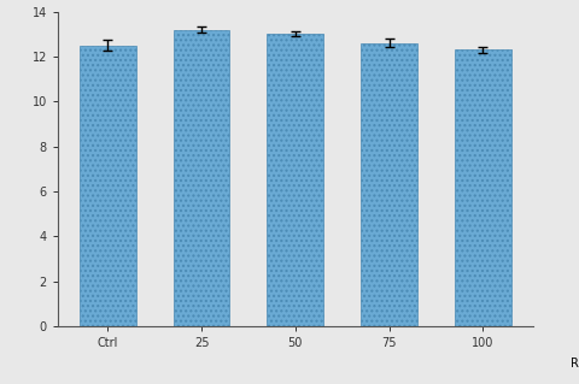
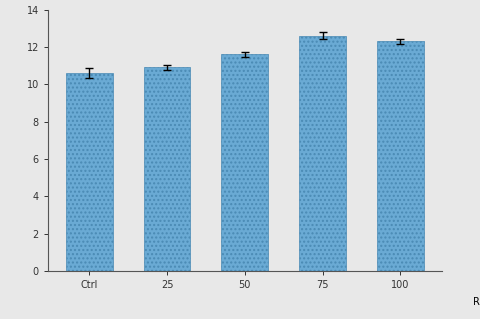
Ctrl: 12.5 -> 10.6
25: 13.2 -> 10.9
50: 13.0 -> 11.6
